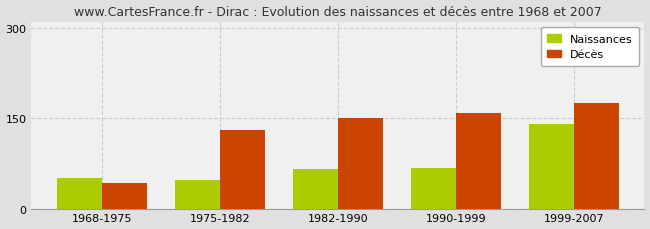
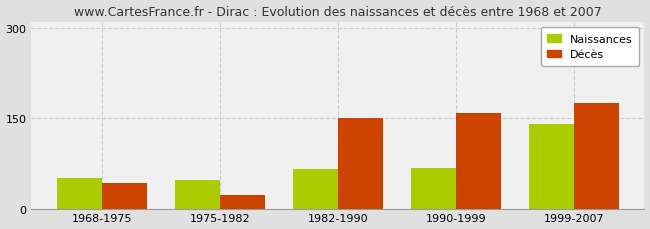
Décès/1975-1982: 130 -> 22
